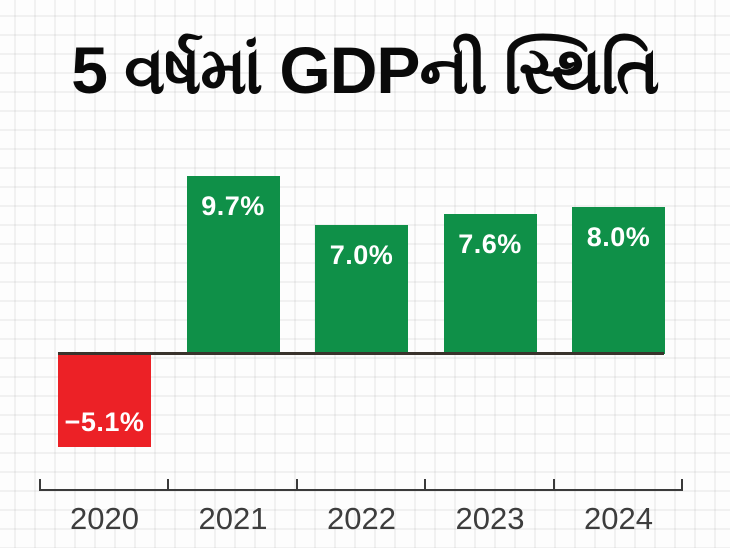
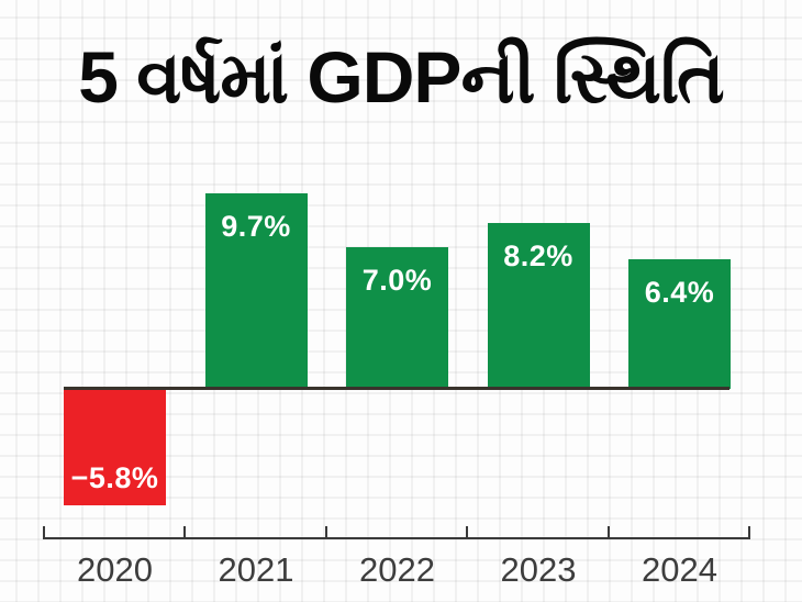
2020: −5.1% -> −5.8%
2023: 7.6% -> 8.2%
2024: 8.0% -> 6.4%
